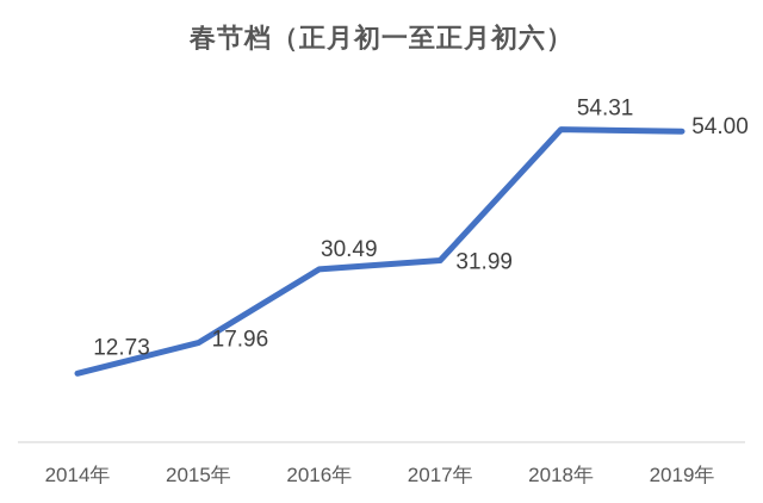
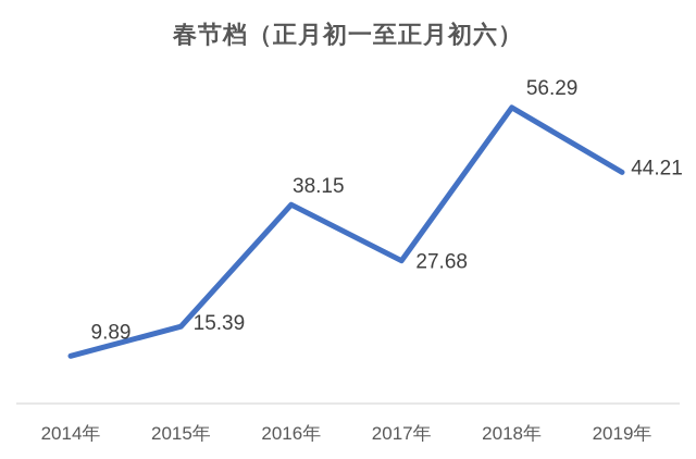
2014年: 12.73 -> 9.89
2015年: 17.96 -> 15.39
2016年: 30.49 -> 38.15
2017年: 31.99 -> 27.68
2018年: 54.31 -> 56.29
2019年: 54.00 -> 44.21
